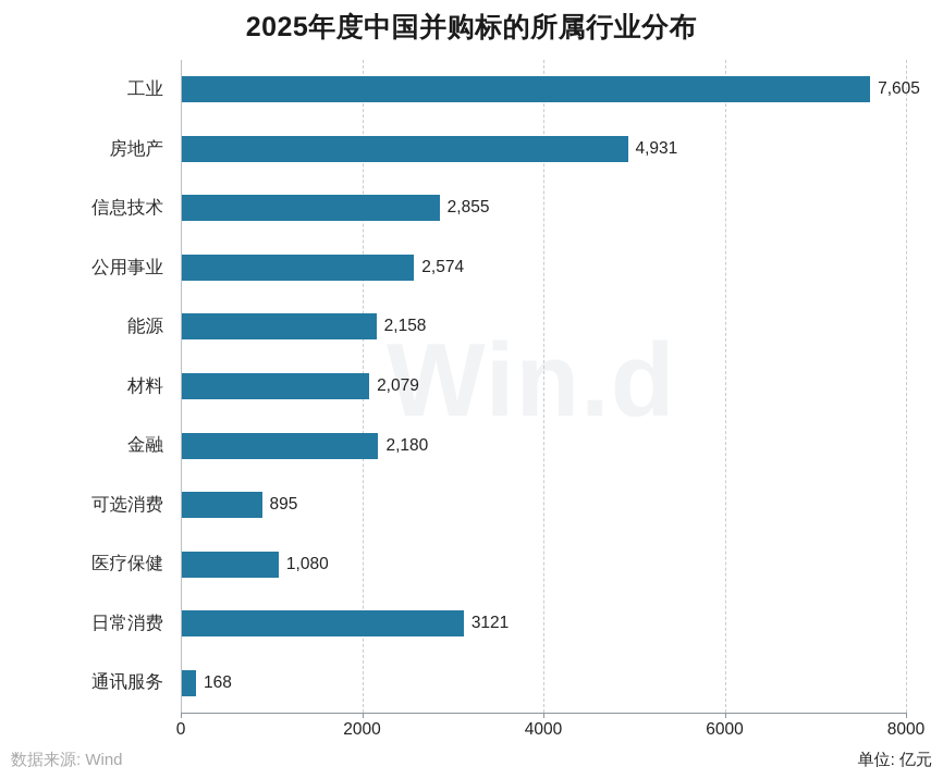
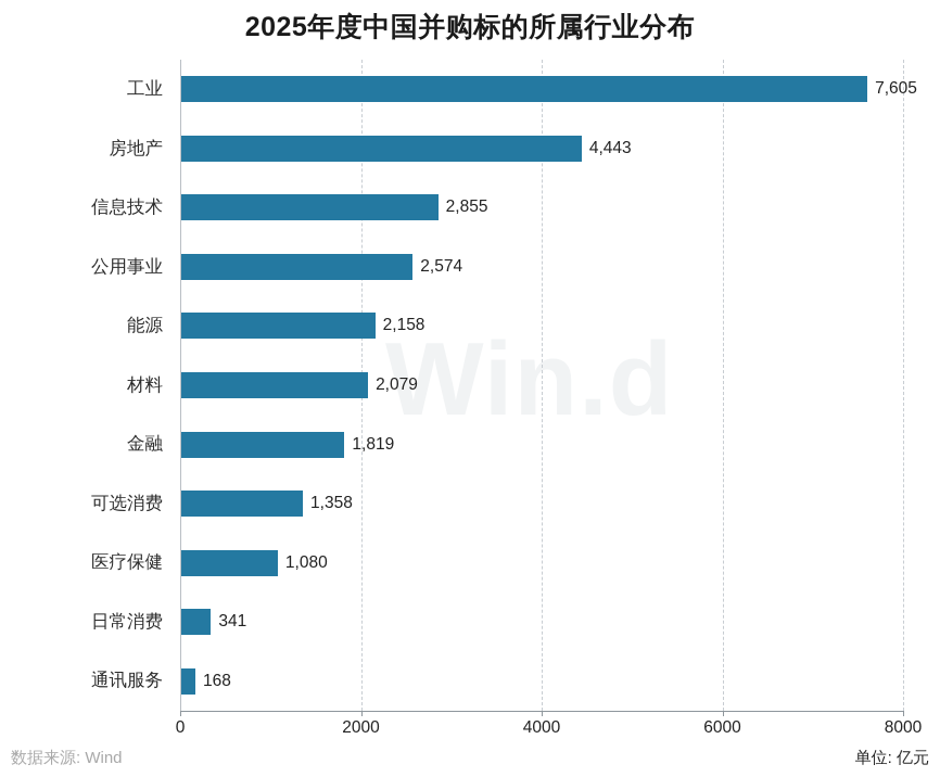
房地产: 4,931 -> 4,443
金融: 2,180 -> 1,819
可选消费: 895 -> 1,358
日常消费: 3121 -> 341
